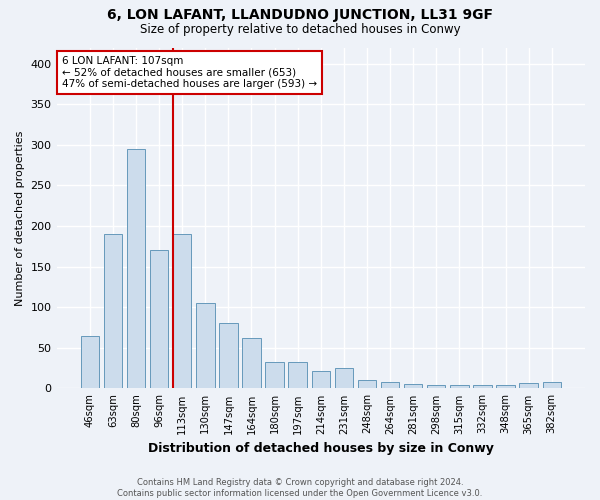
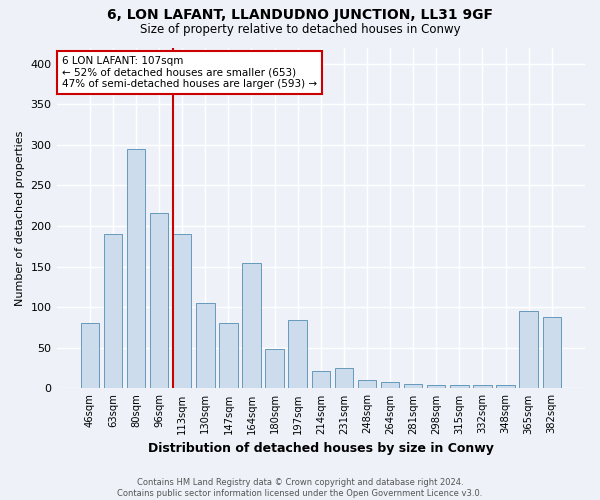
46sqm: 65 -> 80
96sqm: 170 -> 216
164sqm: 62 -> 154
180sqm: 33 -> 48
197sqm: 33 -> 84
365sqm: 7 -> 96
382sqm: 8 -> 88
